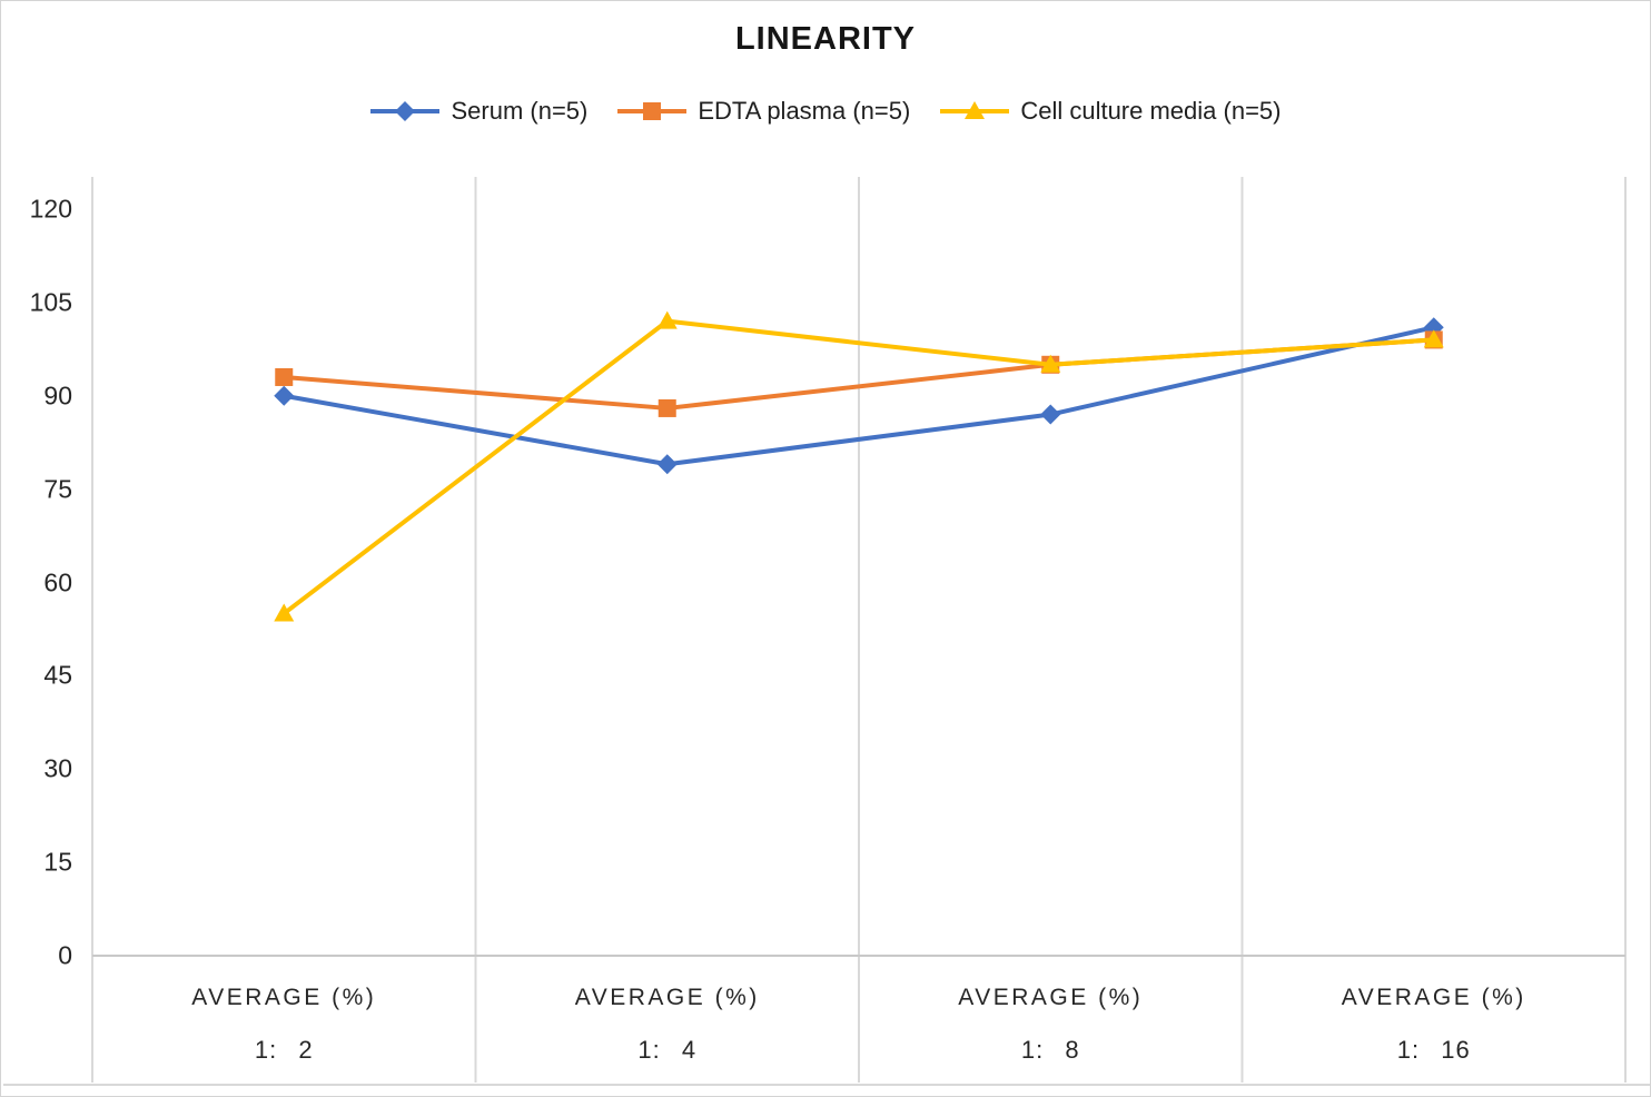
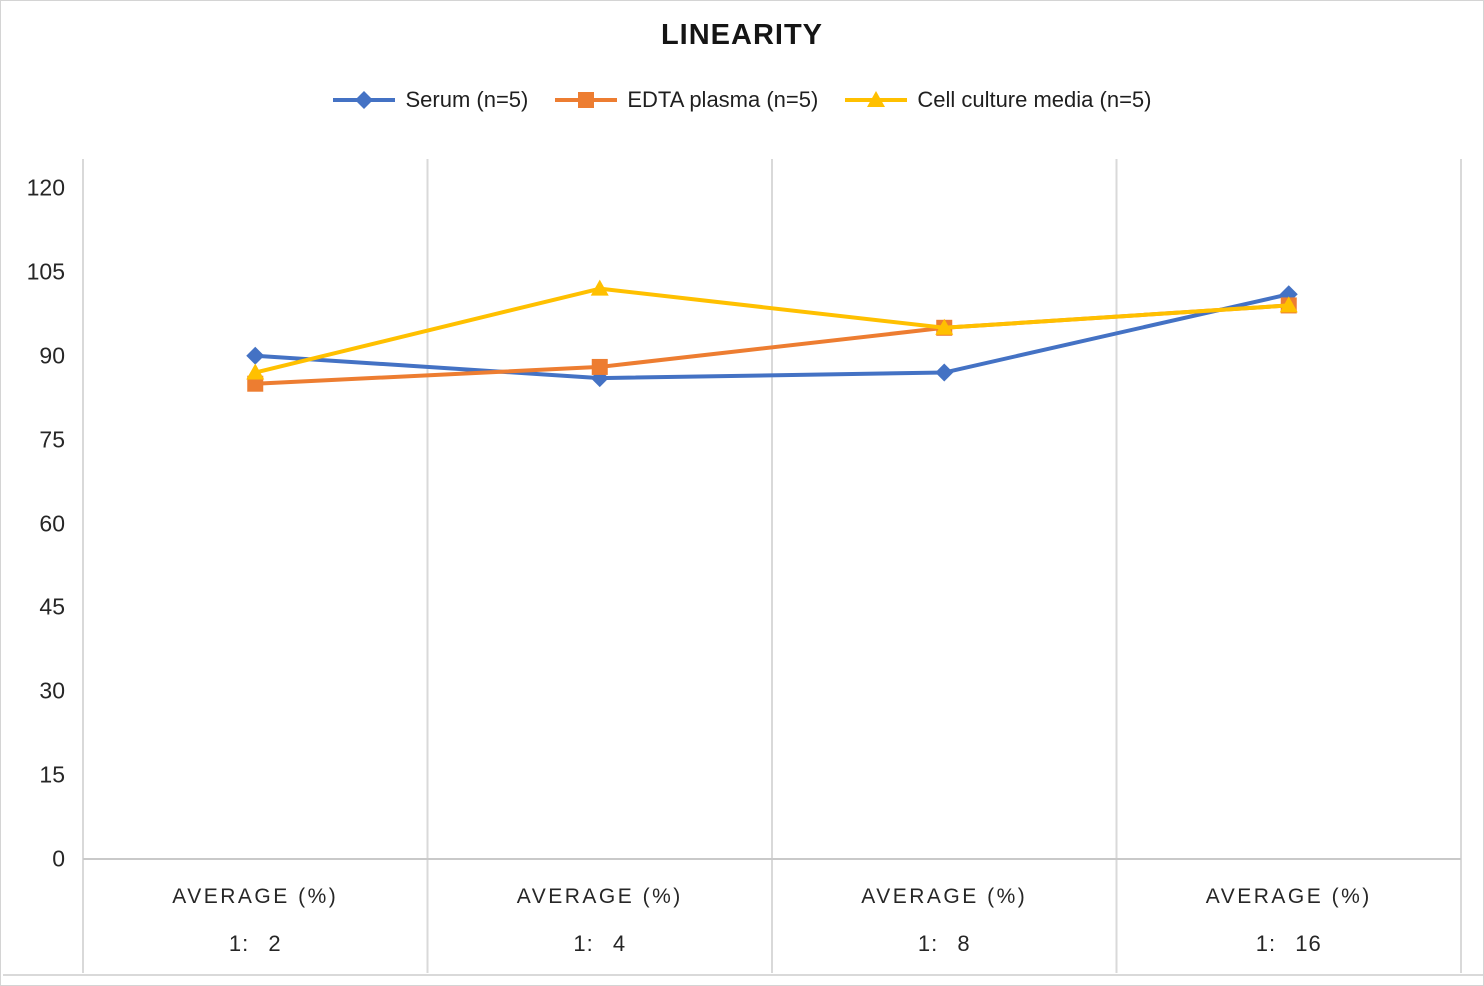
EDTA plasma (n=5)/1: 2: 93 -> 85
Cell culture media (n=5)/1: 2: 55 -> 87
Serum (n=5)/1: 4: 79 -> 86
